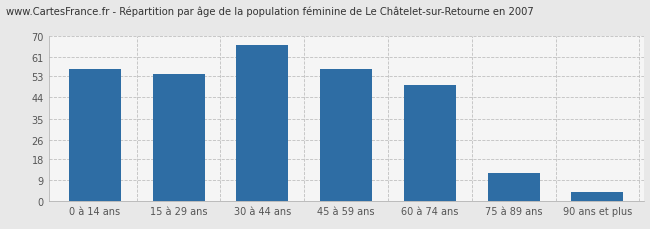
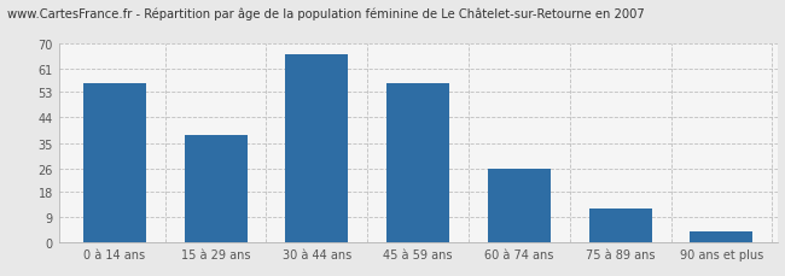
15 à 29 ans: 54 -> 38
60 à 74 ans: 49 -> 26
